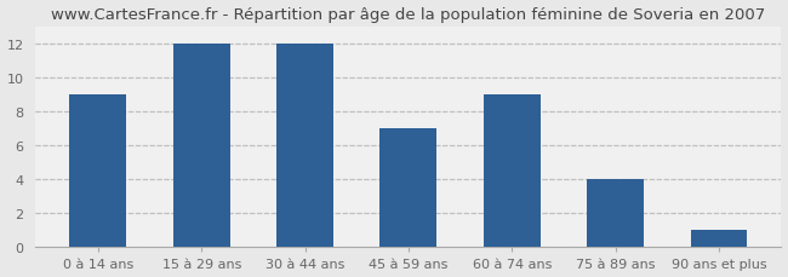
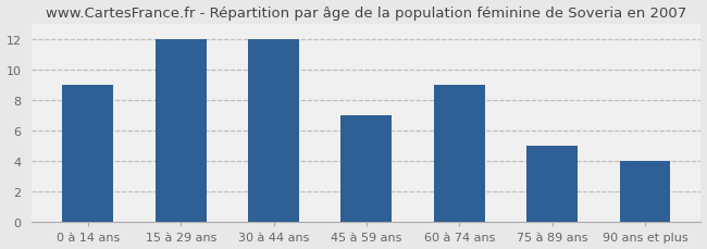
75 à 89 ans: 4 -> 5
90 ans et plus: 1 -> 4
